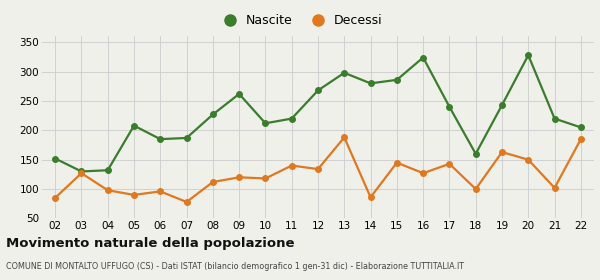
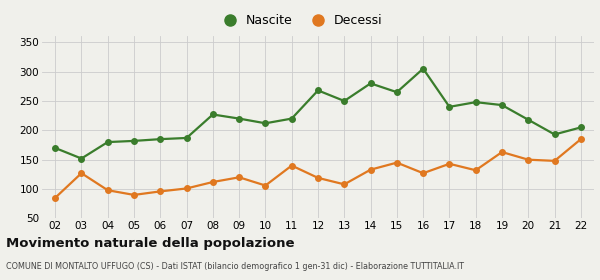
Nascite/02: 152 -> 170
Nascite/03: 130 -> 152
Nascite/04: 132 -> 180
Nascite/05: 208 -> 182
Decessi/07: 78 -> 101
Nascite/09: 262 -> 220
Decessi/10: 118 -> 106
Decessi/12: 134 -> 119
Nascite/13: 298 -> 250
Decessi/13: 188 -> 108
Decessi/14: 86 -> 133
Nascite/15: 286 -> 265
Nascite/16: 324 -> 305
Nascite/18: 160 -> 248
Decessi/18: 100 -> 132
Nascite/20: 328 -> 218
Nascite/21: 220 -> 193
Decessi/21: 102 -> 148
